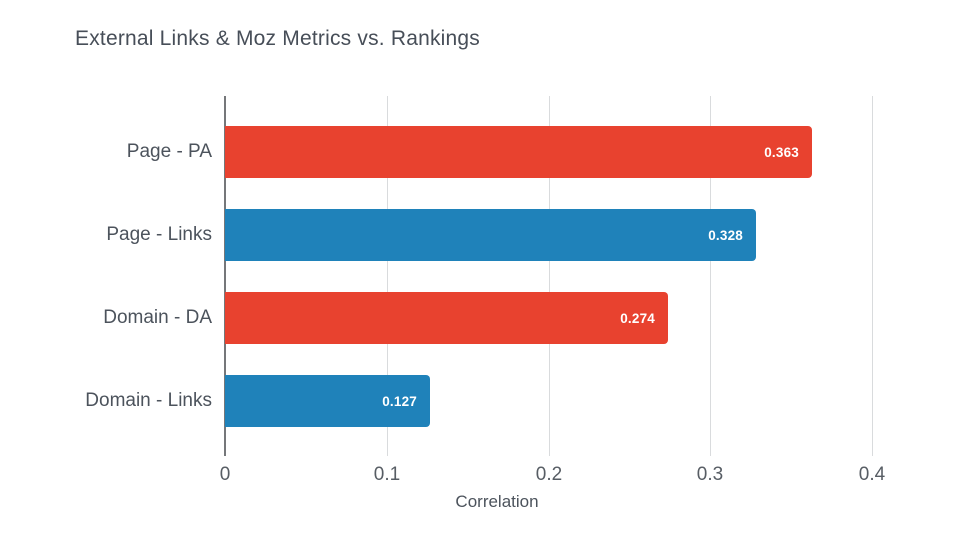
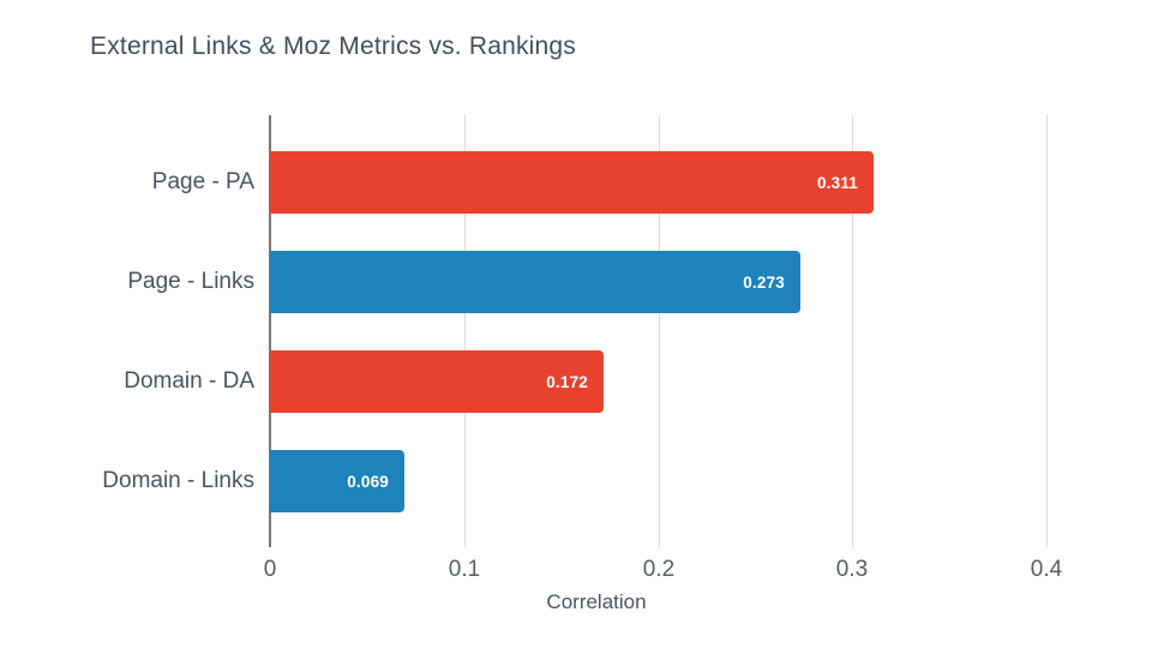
Page - PA: 0.363 -> 0.311
Page - Links: 0.328 -> 0.273
Domain - DA: 0.274 -> 0.172
Domain - Links: 0.127 -> 0.069
